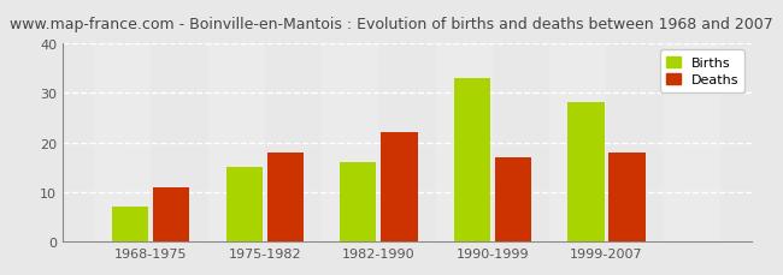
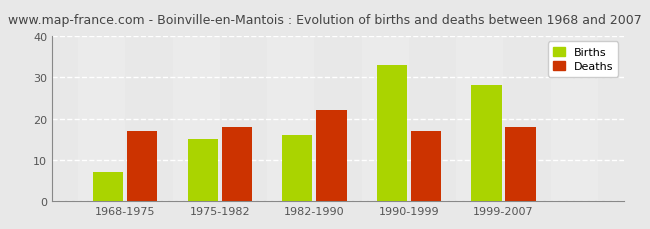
Deaths/1968-1975: 11 -> 17
